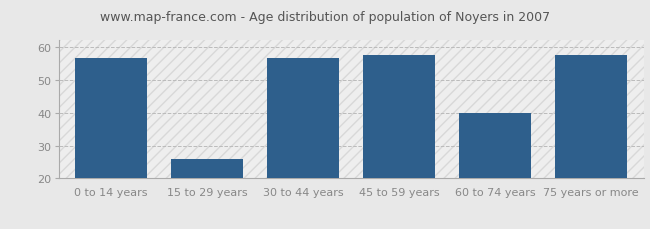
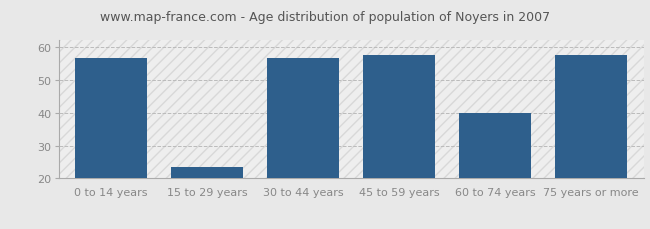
15 to 29 years: 26.0 -> 23.5
